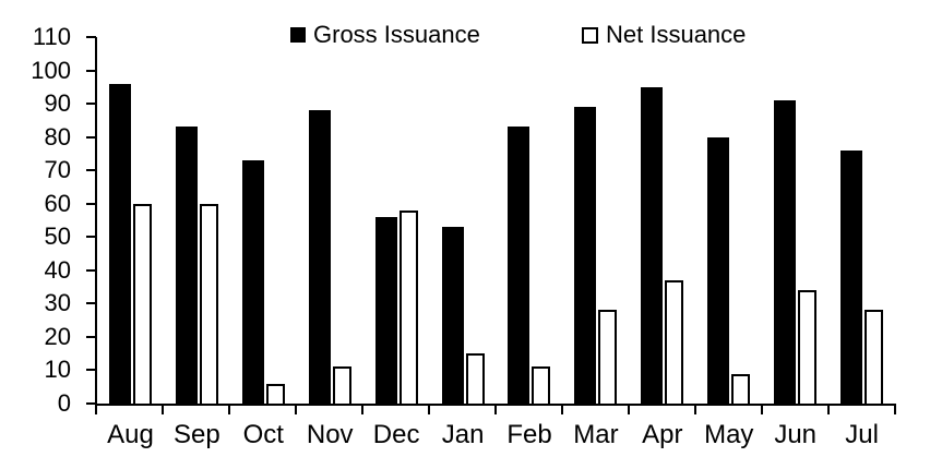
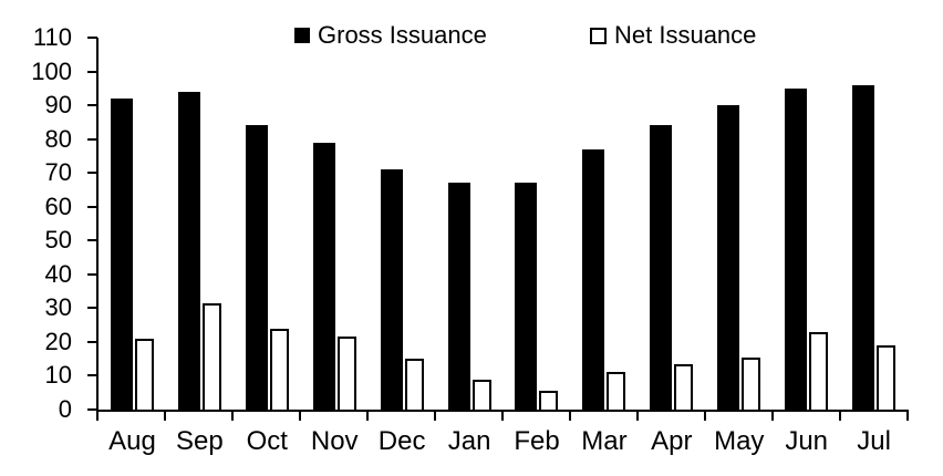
Gross Issuance/Aug: 96 -> 92
Net Issuance/Aug: 60 -> 21
Gross Issuance/Sep: 83 -> 94
Net Issuance/Sep: 60 -> 32
Gross Issuance/Oct: 73 -> 84
Net Issuance/Oct: 6 -> 24
Gross Issuance/Nov: 88 -> 79
Net Issuance/Nov: 11 -> 22
Gross Issuance/Dec: 56 -> 71
Net Issuance/Dec: 58 -> 15
Gross Issuance/Jan: 53 -> 67
Net Issuance/Jan: 15 -> 9
Gross Issuance/Feb: 83 -> 67
Net Issuance/Feb: 11 -> 6
Gross Issuance/Mar: 89 -> 77
Net Issuance/Mar: 28 -> 11
Gross Issuance/Apr: 95 -> 84
Net Issuance/Apr: 37 -> 14
Gross Issuance/May: 80 -> 90
Net Issuance/May: 9 -> 16
Gross Issuance/Jun: 91 -> 95
Net Issuance/Jun: 34 -> 23
Gross Issuance/Jul: 76 -> 96
Net Issuance/Jul: 28 -> 19
